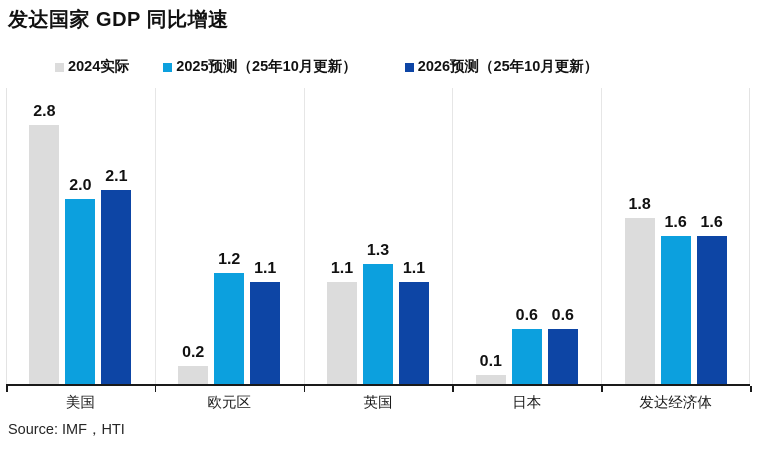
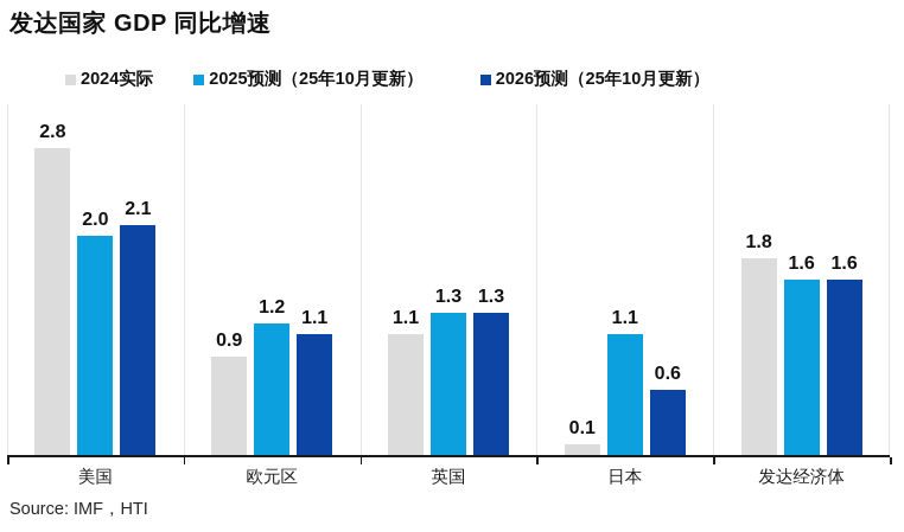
2024实际/欧元区: 0.2 -> 0.9
2026预测（25年10月更新）/英国: 1.1 -> 1.3
2025预测（25年10月更新）/日本: 0.6 -> 1.1
